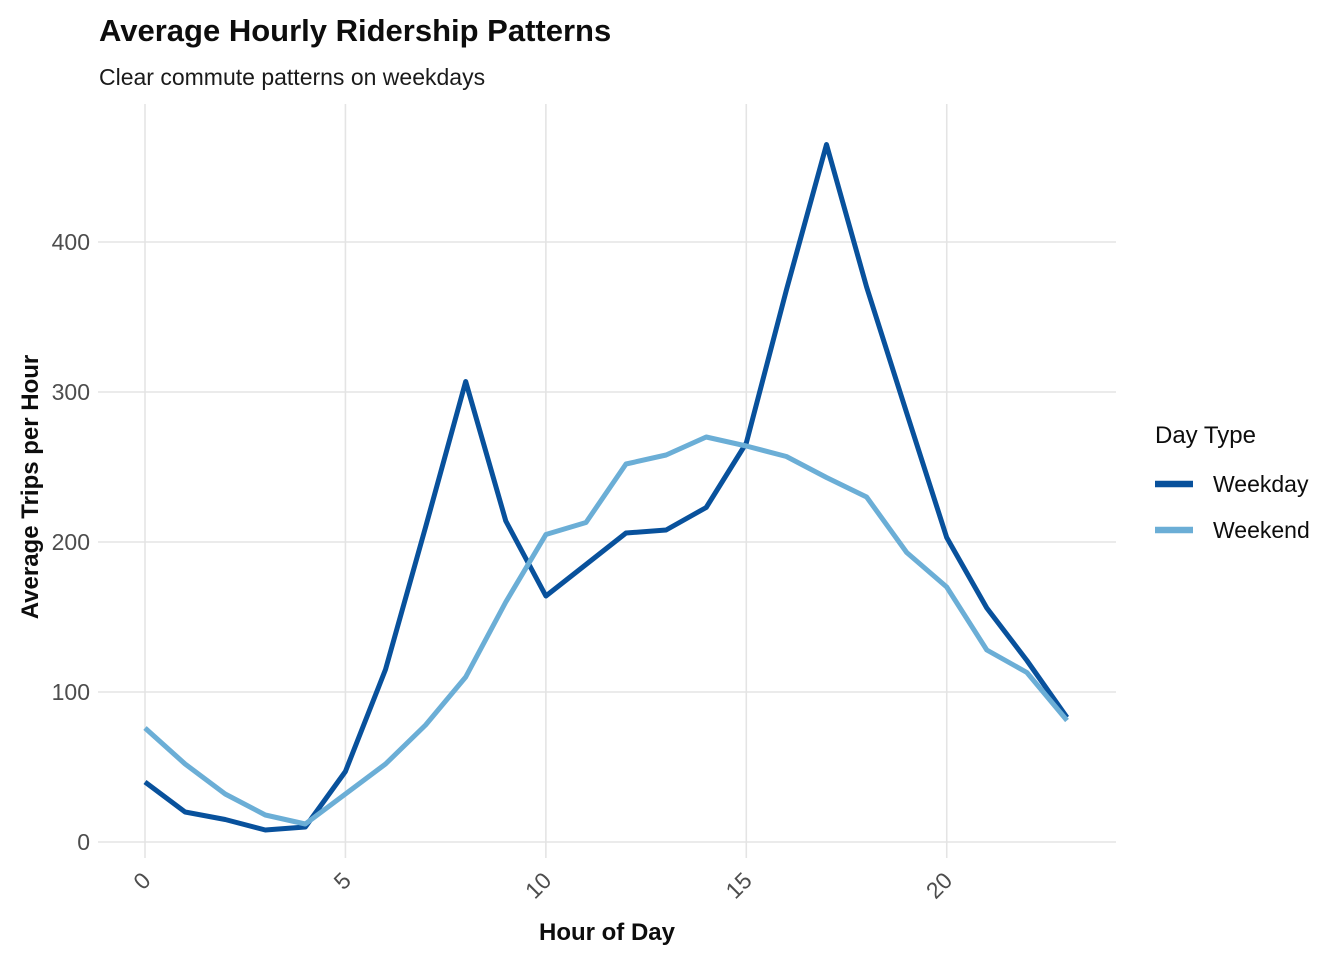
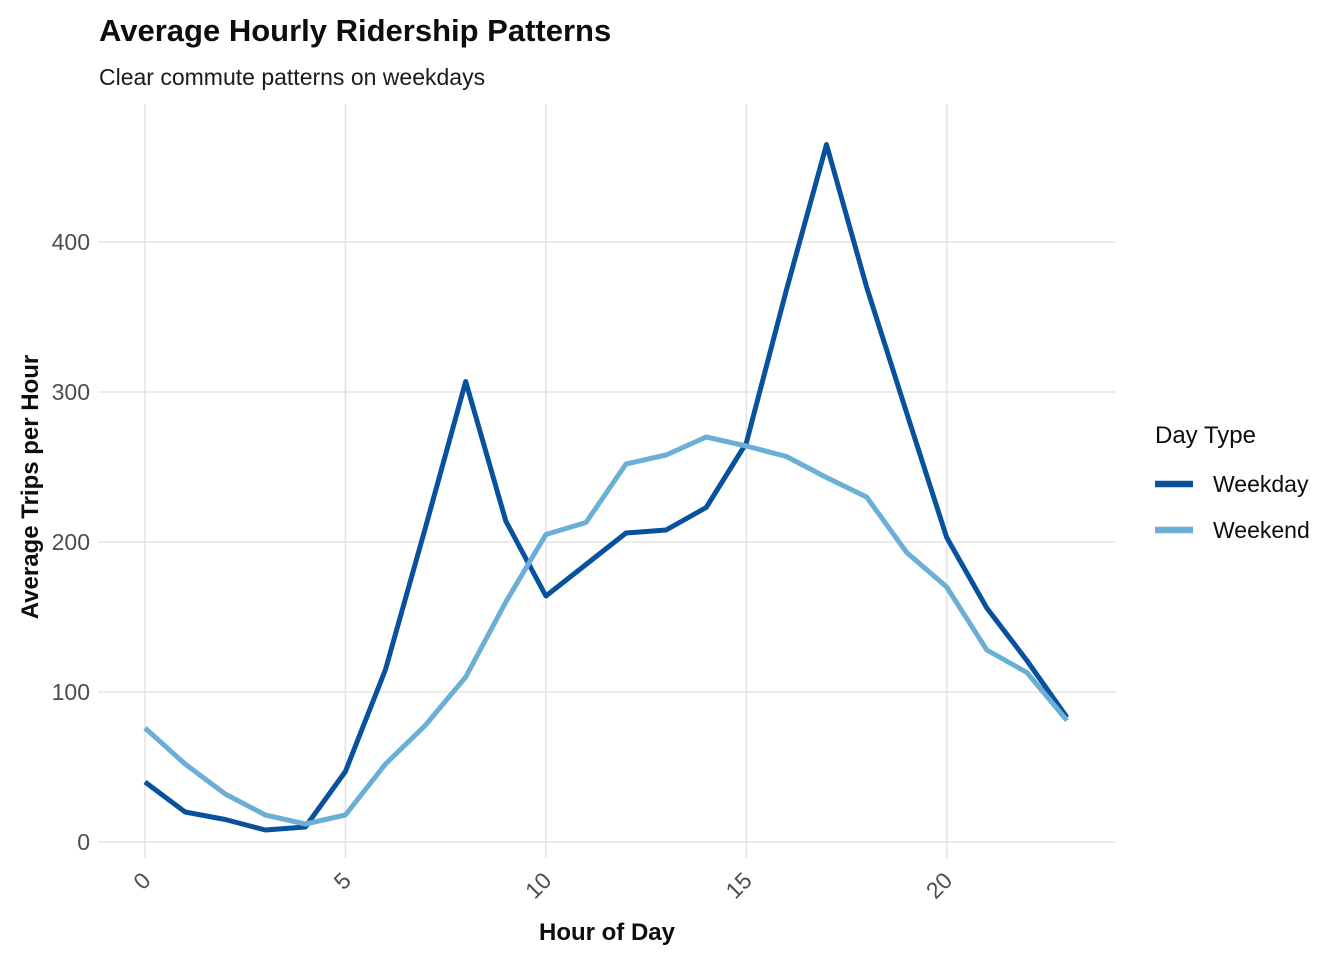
Weekend/5: 32 -> 18
